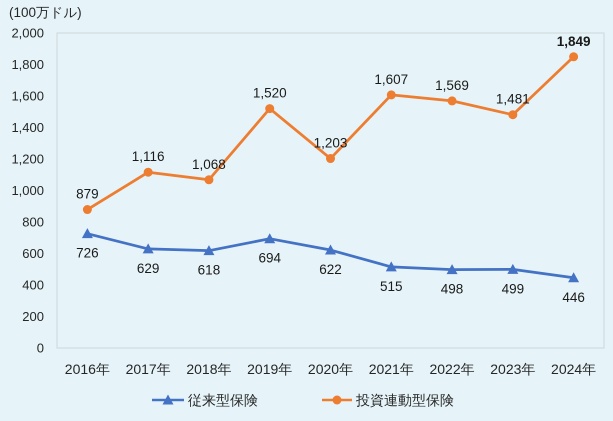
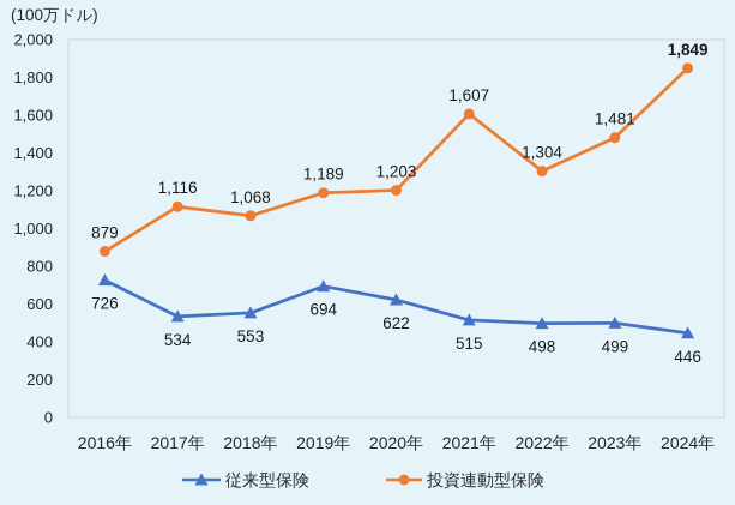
従来型保険/2017年: 629 -> 534
従来型保険/2018年: 618 -> 553
投資連動型保険/2019年: 1,520 -> 1,189
投資連動型保険/2022年: 1,569 -> 1,304
